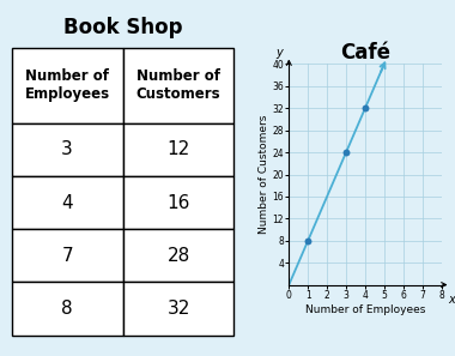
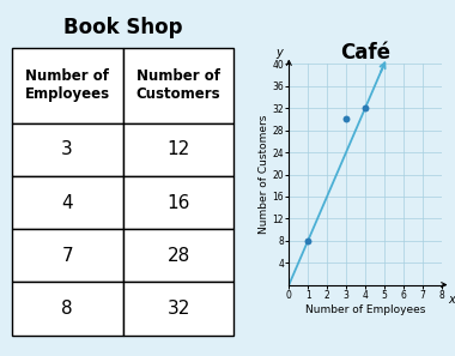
3: 24 -> 30
